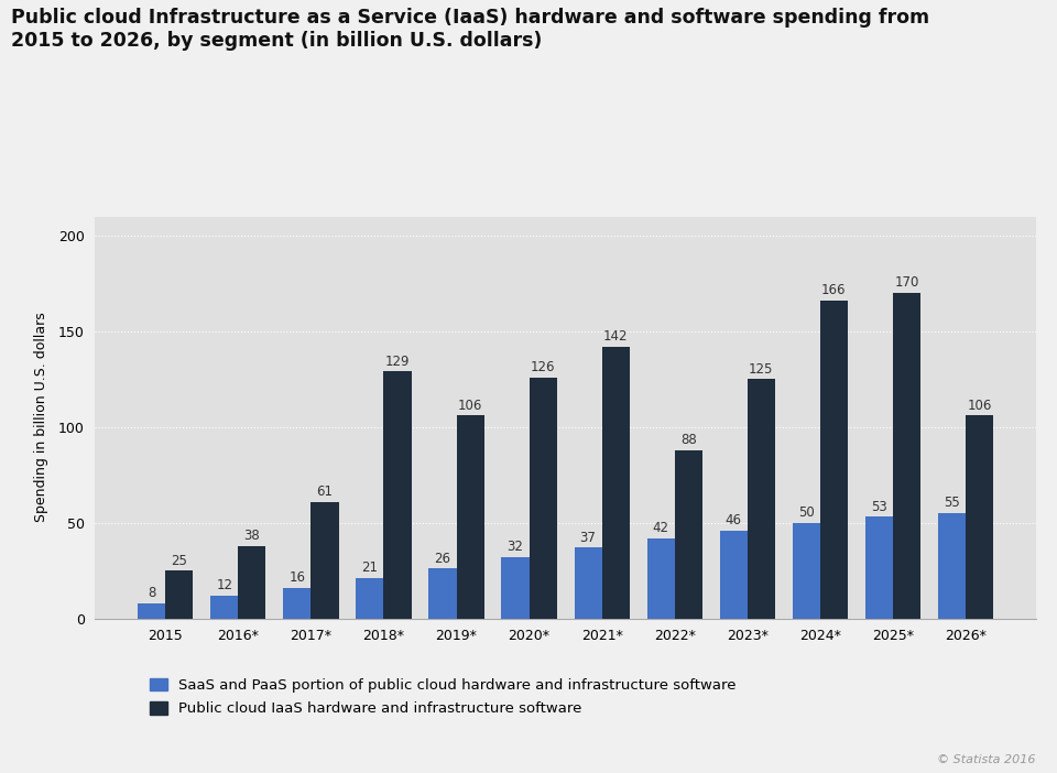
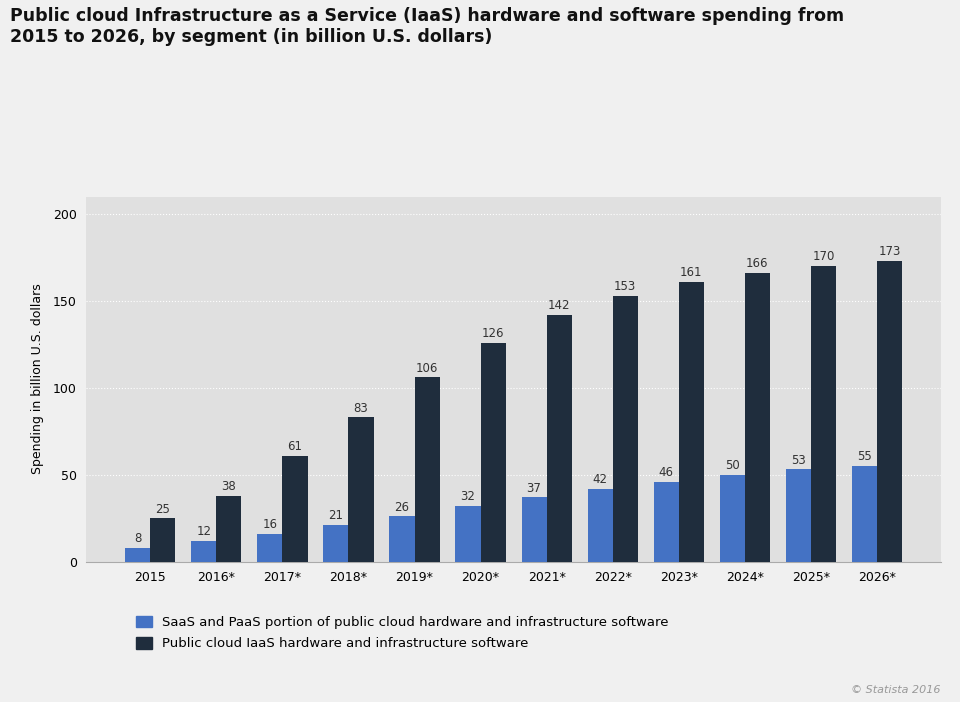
Public cloud IaaS hardware and infrastructure software/2018*: 129 -> 83
Public cloud IaaS hardware and infrastructure software/2022*: 88 -> 153
Public cloud IaaS hardware and infrastructure software/2023*: 125 -> 161
Public cloud IaaS hardware and infrastructure software/2026*: 106 -> 173
